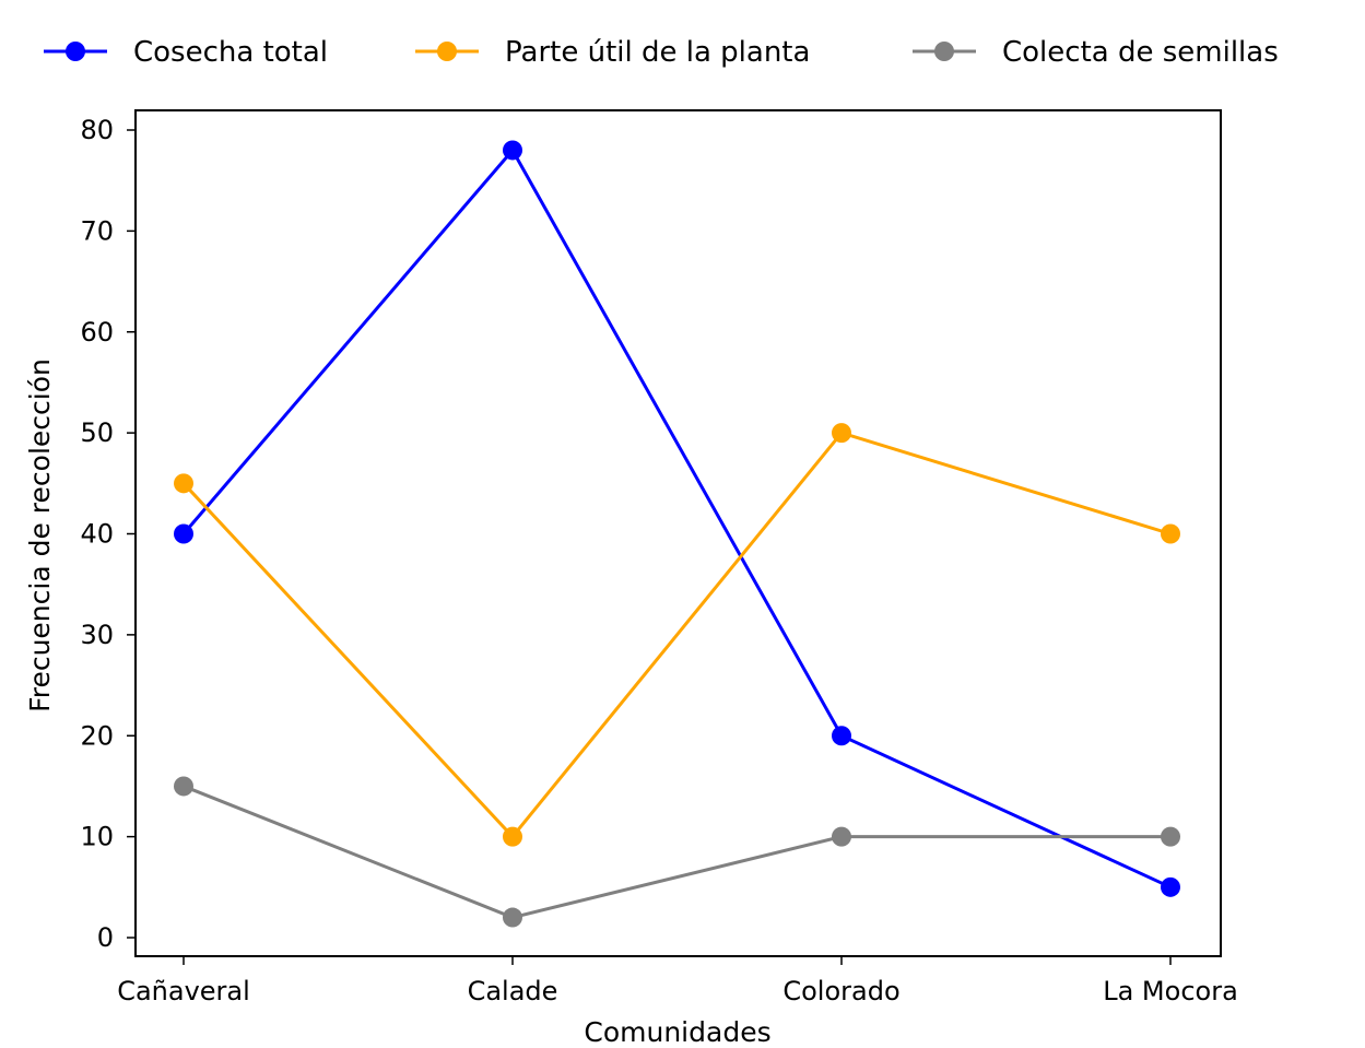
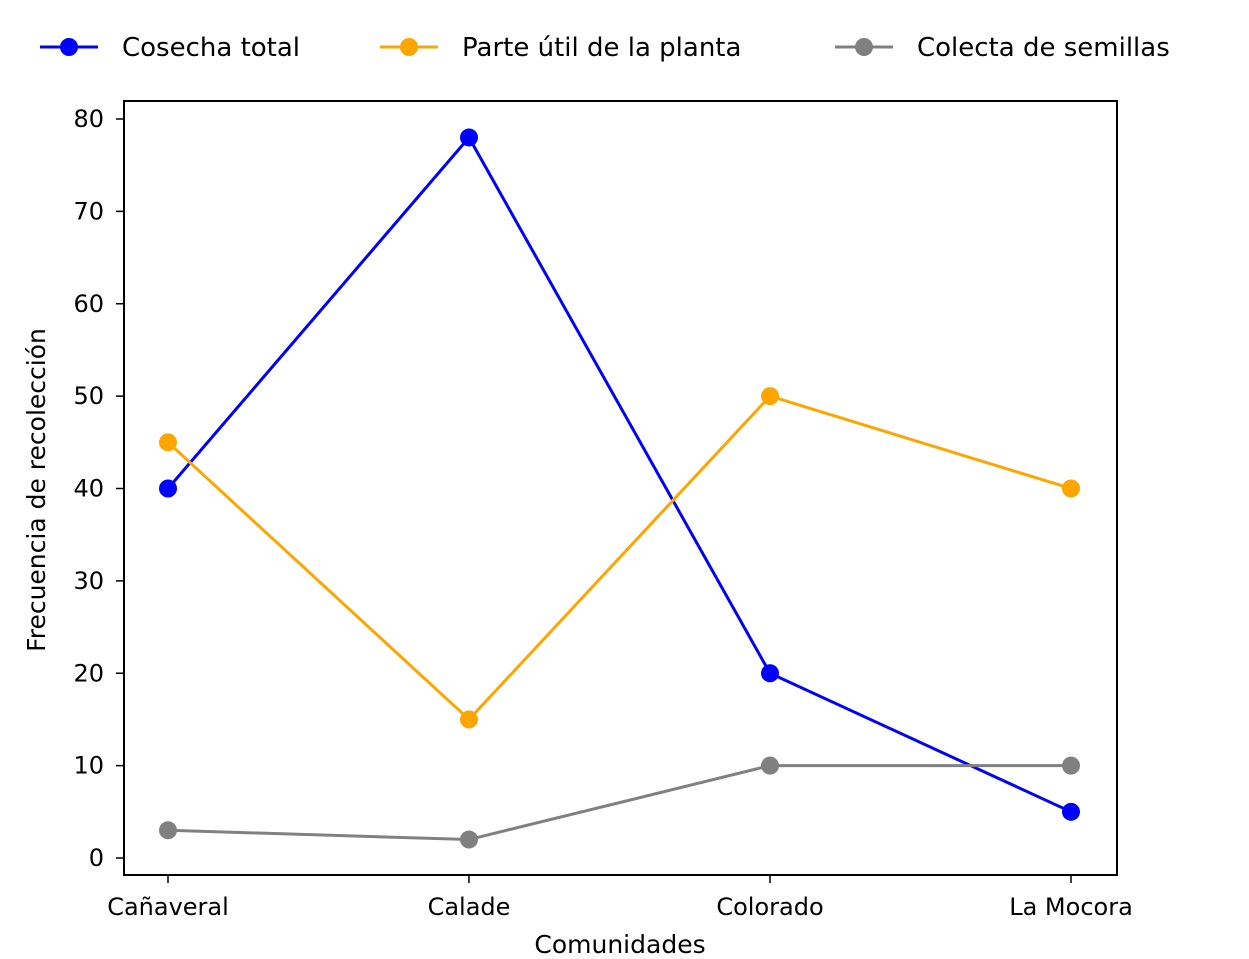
Colecta de semillas/Cañaveral: 15 -> 3
Parte útil de la planta/Calade: 10 -> 15
